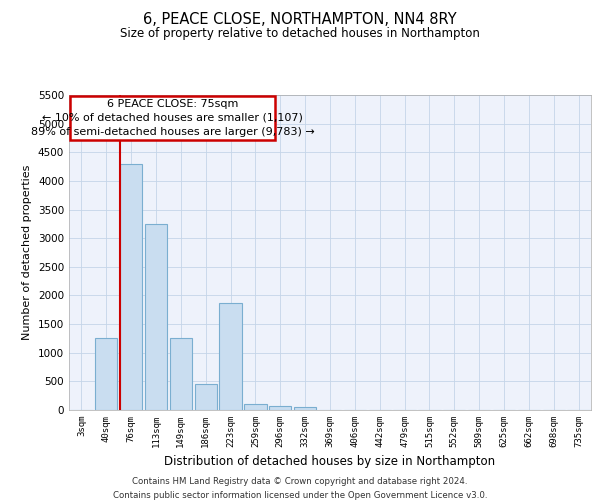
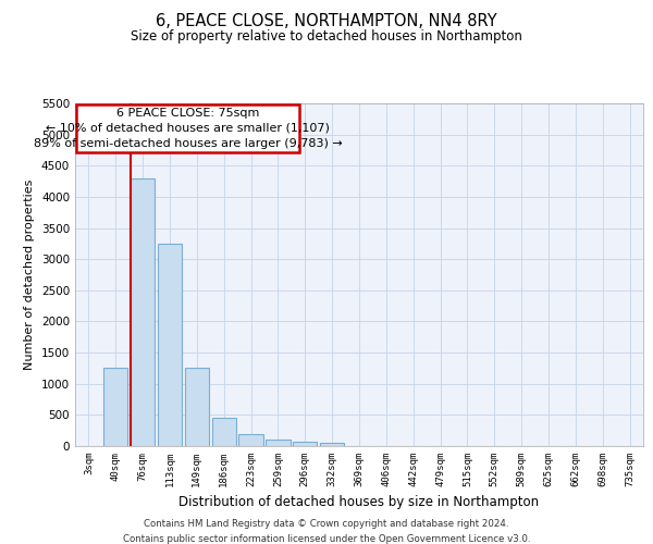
223sqm: 1860 -> 200
